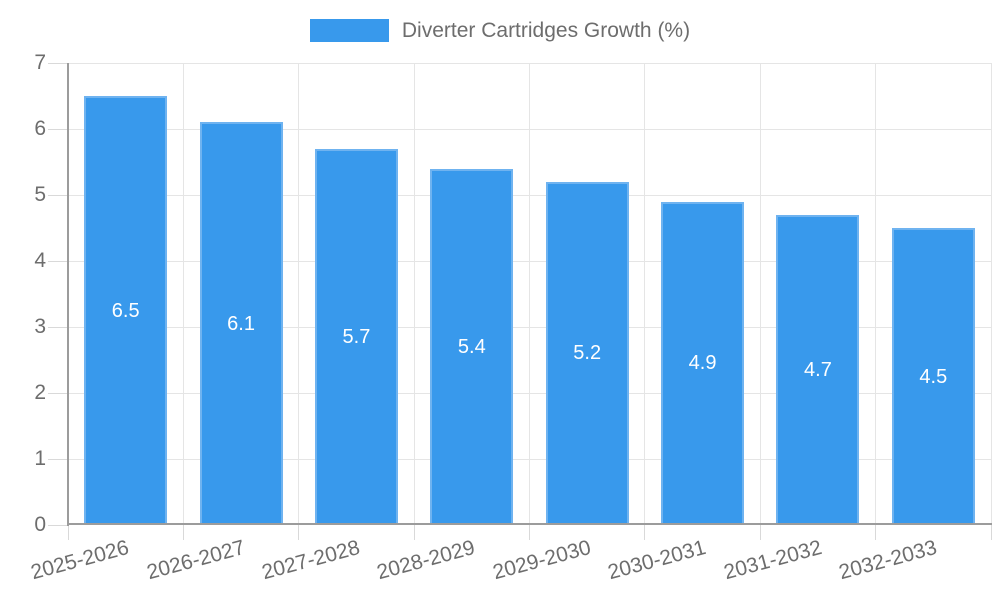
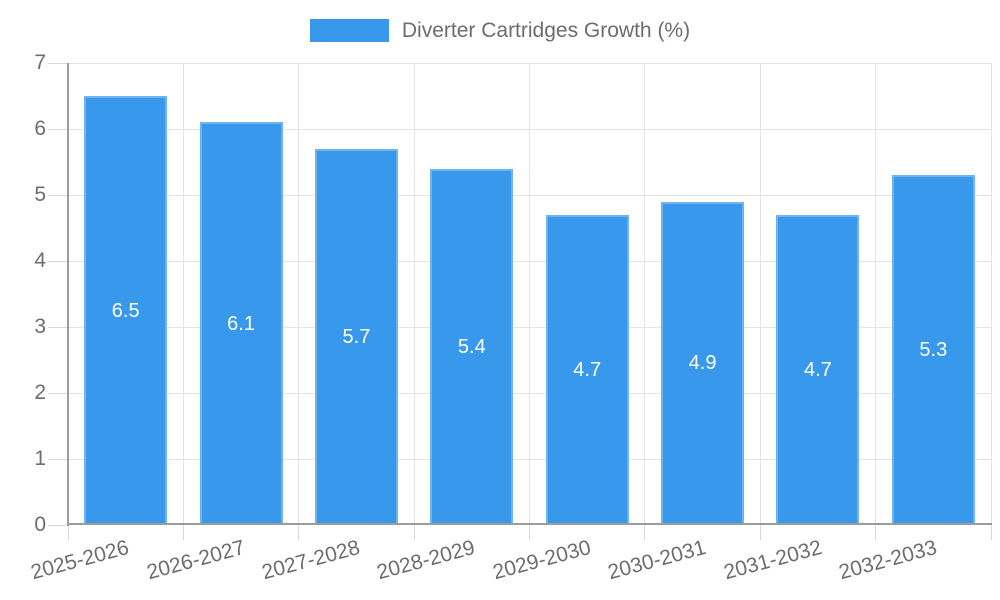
2029-2030: 5.2 -> 4.7
2032-2033: 4.5 -> 5.3
